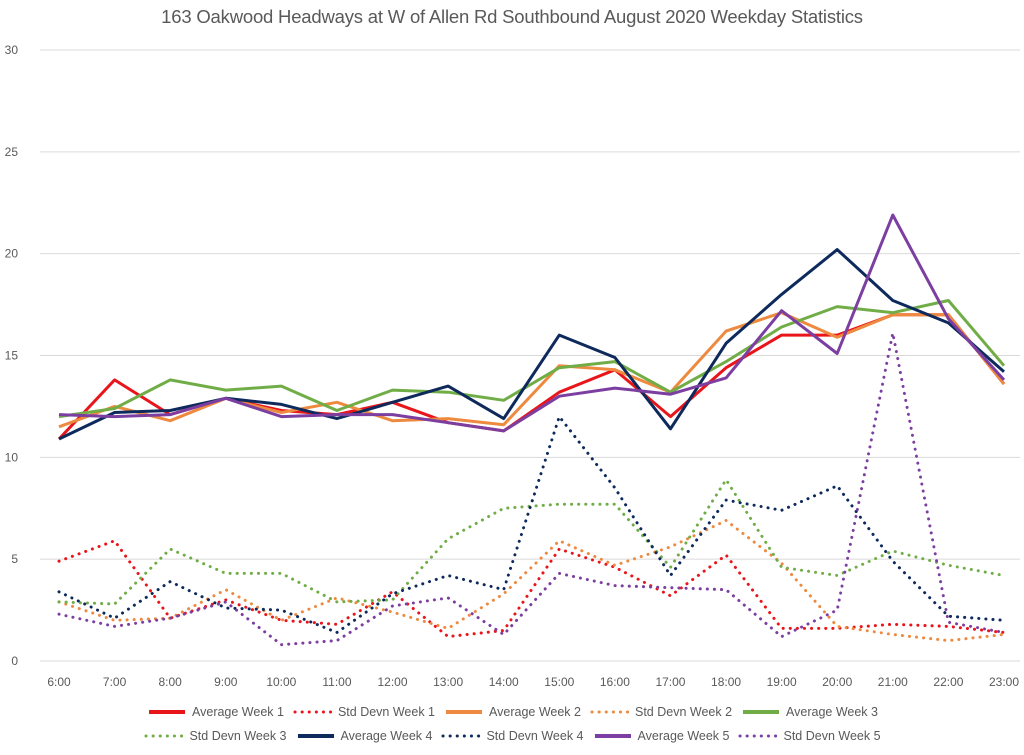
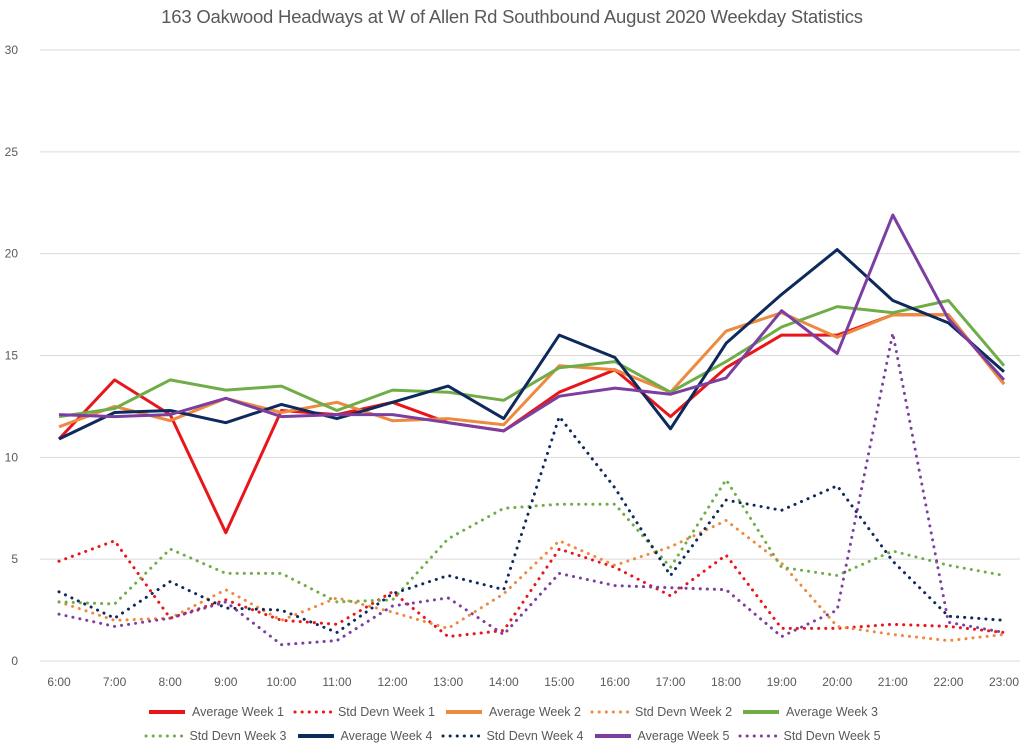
Average Week 1/9:00: 12.9 -> 6.3
Average Week 4/9:00: 12.9 -> 11.7
